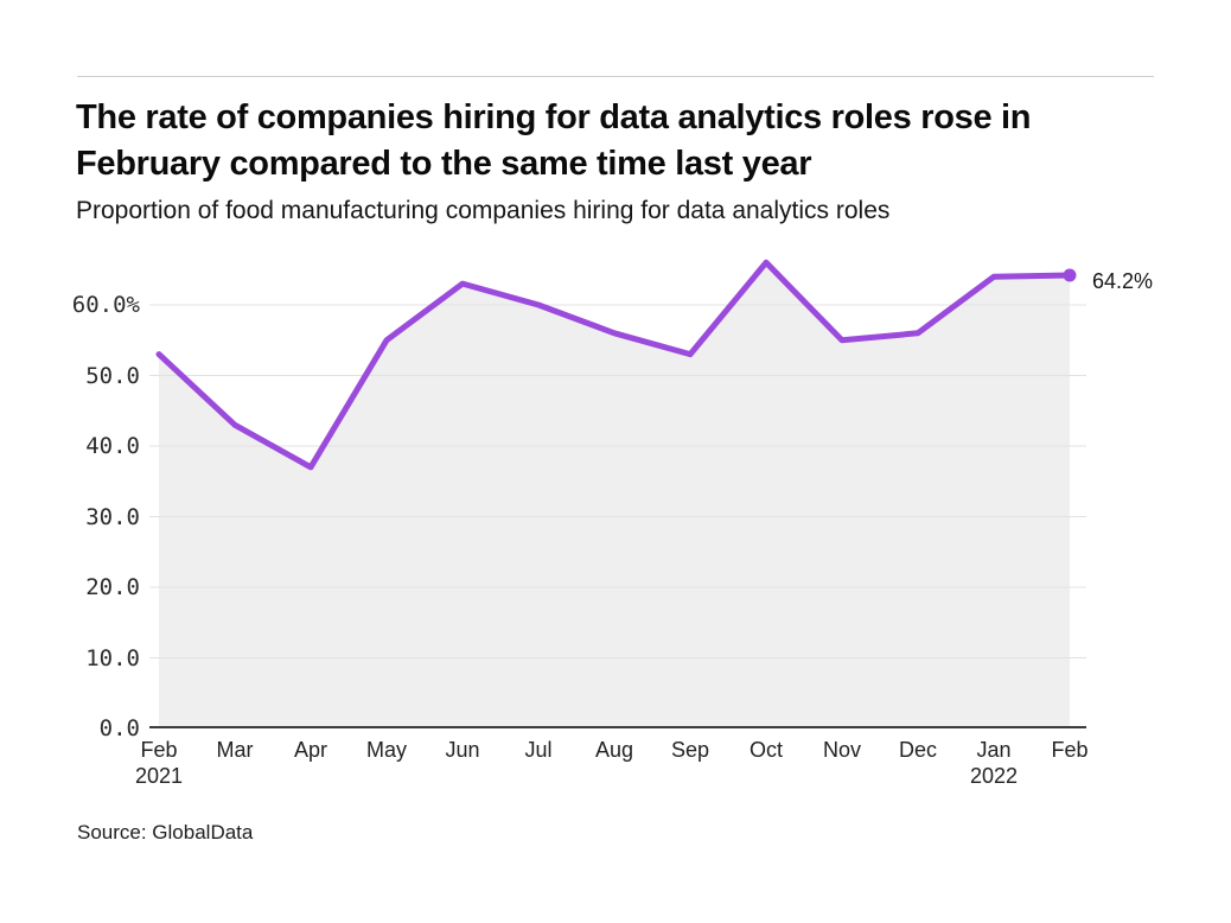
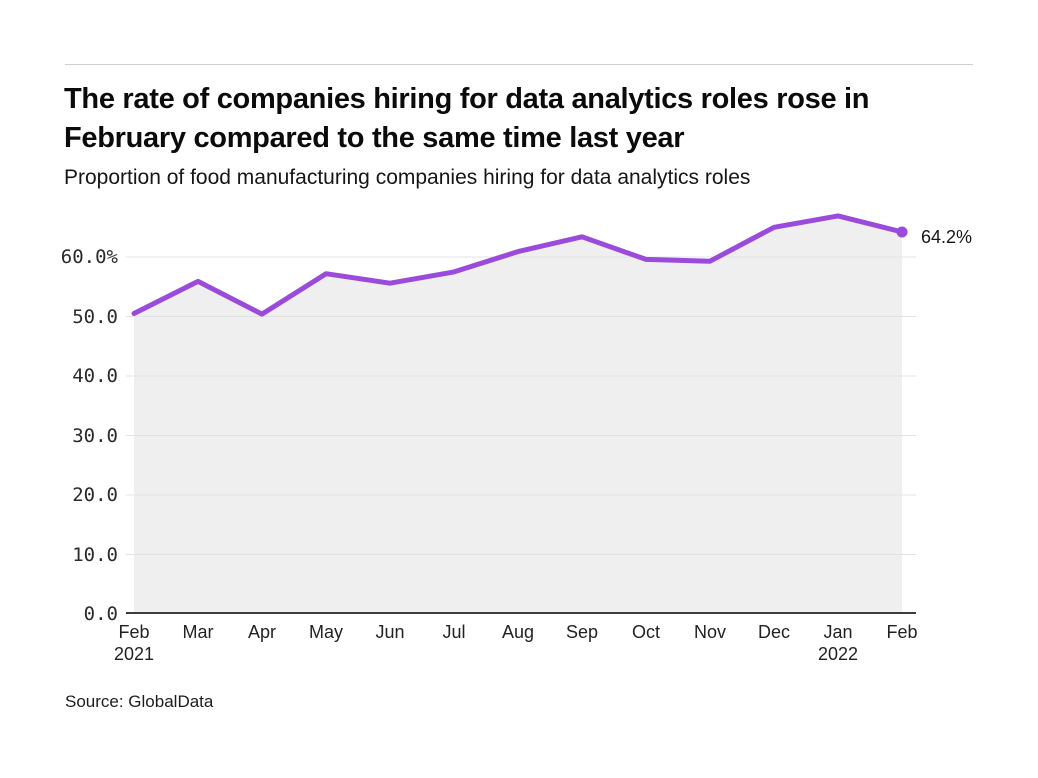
Feb 2021: 53% -> 50%
Mar: 43% -> 56%
Apr: 37% -> 50%
May: 55% -> 57%
Jun: 63% -> 56%
Jul: 60% -> 58%
Aug: 56% -> 61%
Sep: 53% -> 63%
Oct: 66% -> 60%
Nov: 55% -> 59%
Dec: 56% -> 65%
Jan 2022: 64% -> 67%
